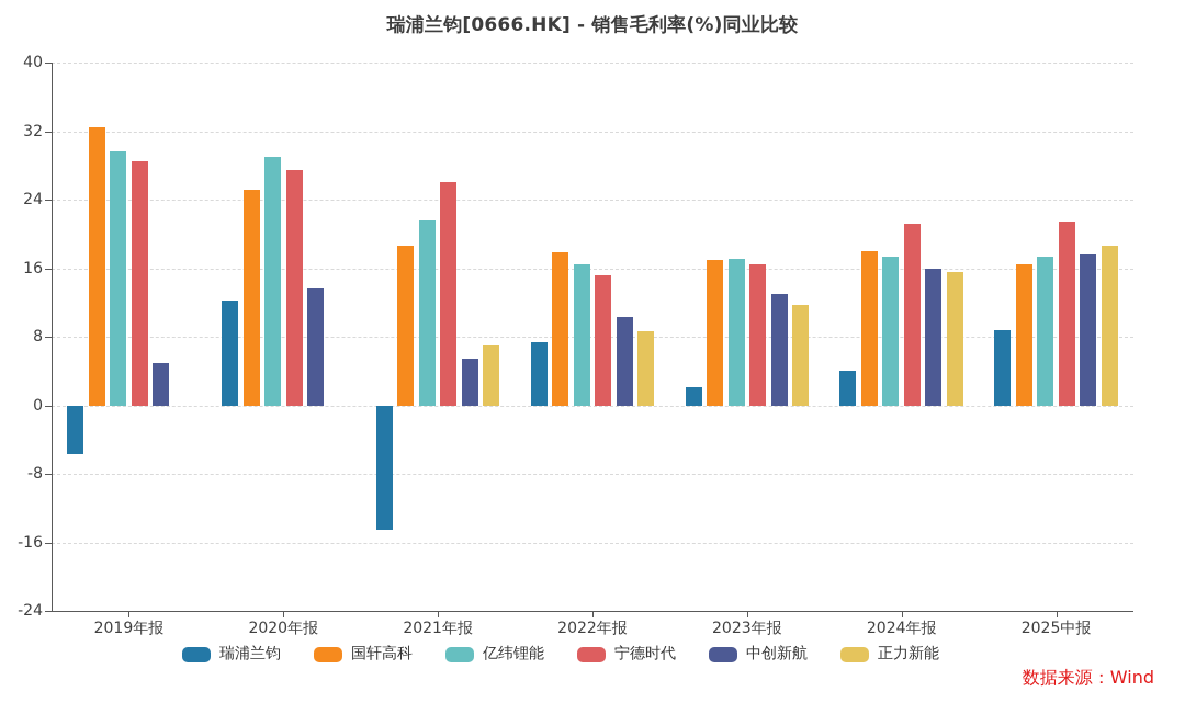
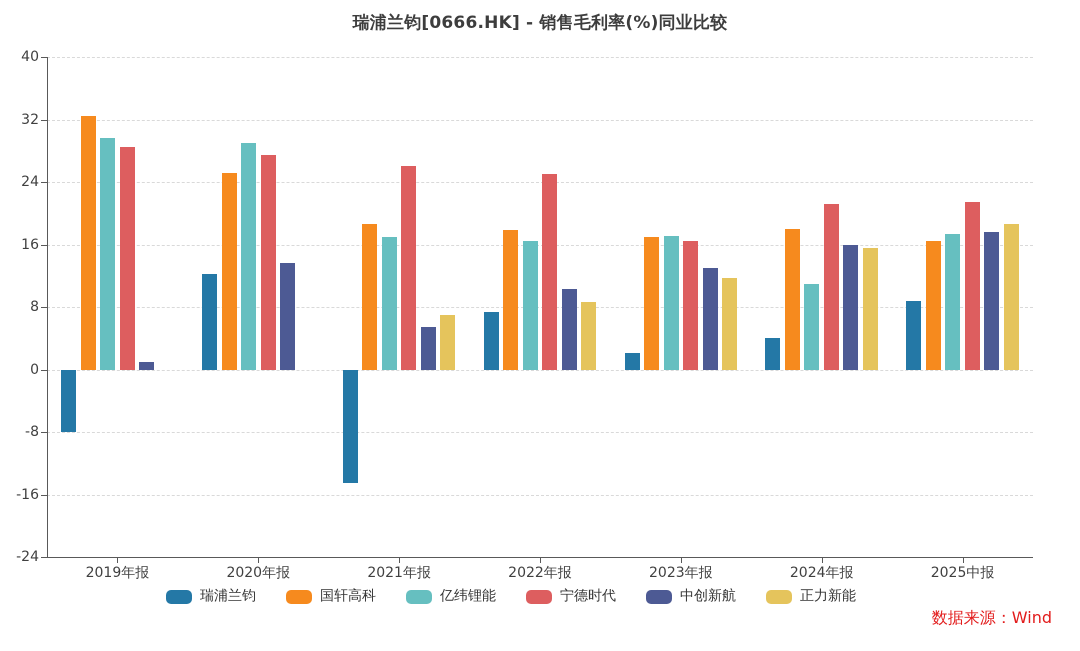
瑞浦兰钧/2019年报: -6 -> -8
中创新航/2019年报: 5 -> 1
亿纬锂能/2021年报: 22 -> 17
宁德时代/2022年报: 15 -> 25
亿纬锂能/2024年报: 17 -> 11
